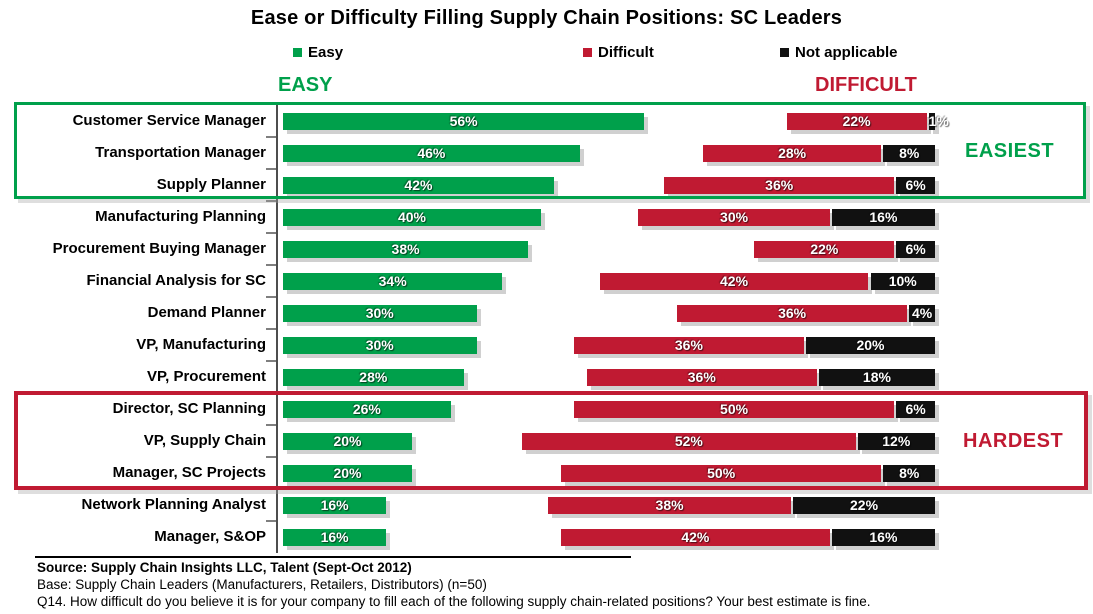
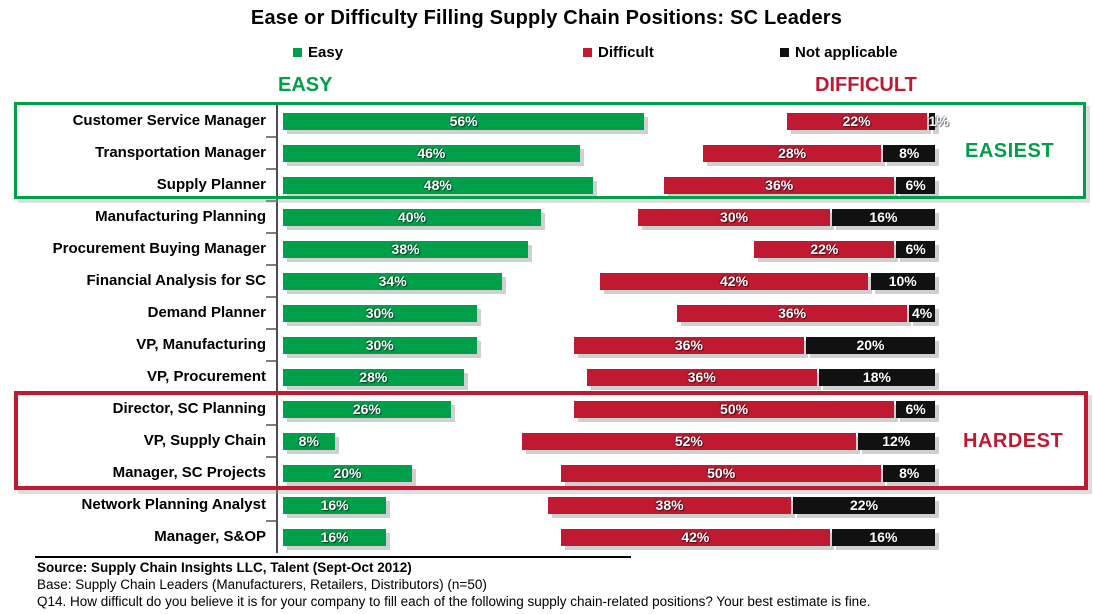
Easy/Supply Planner: 42% -> 48%
Easy/VP, Supply Chain: 20% -> 8%
